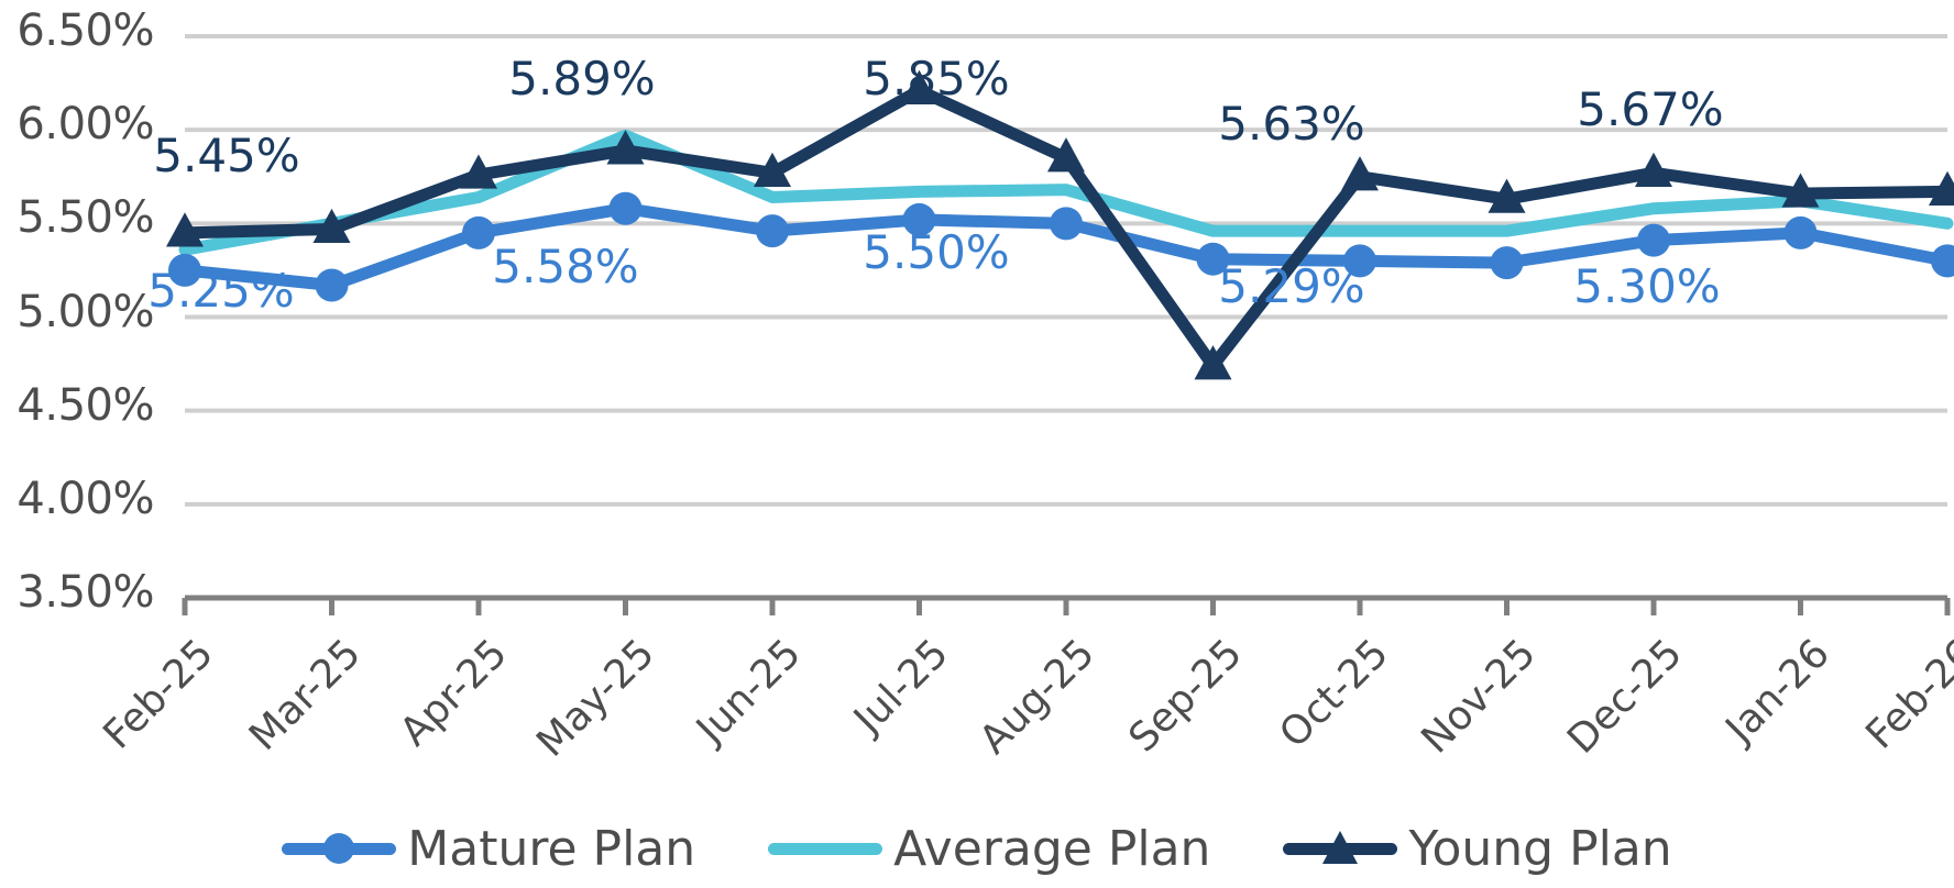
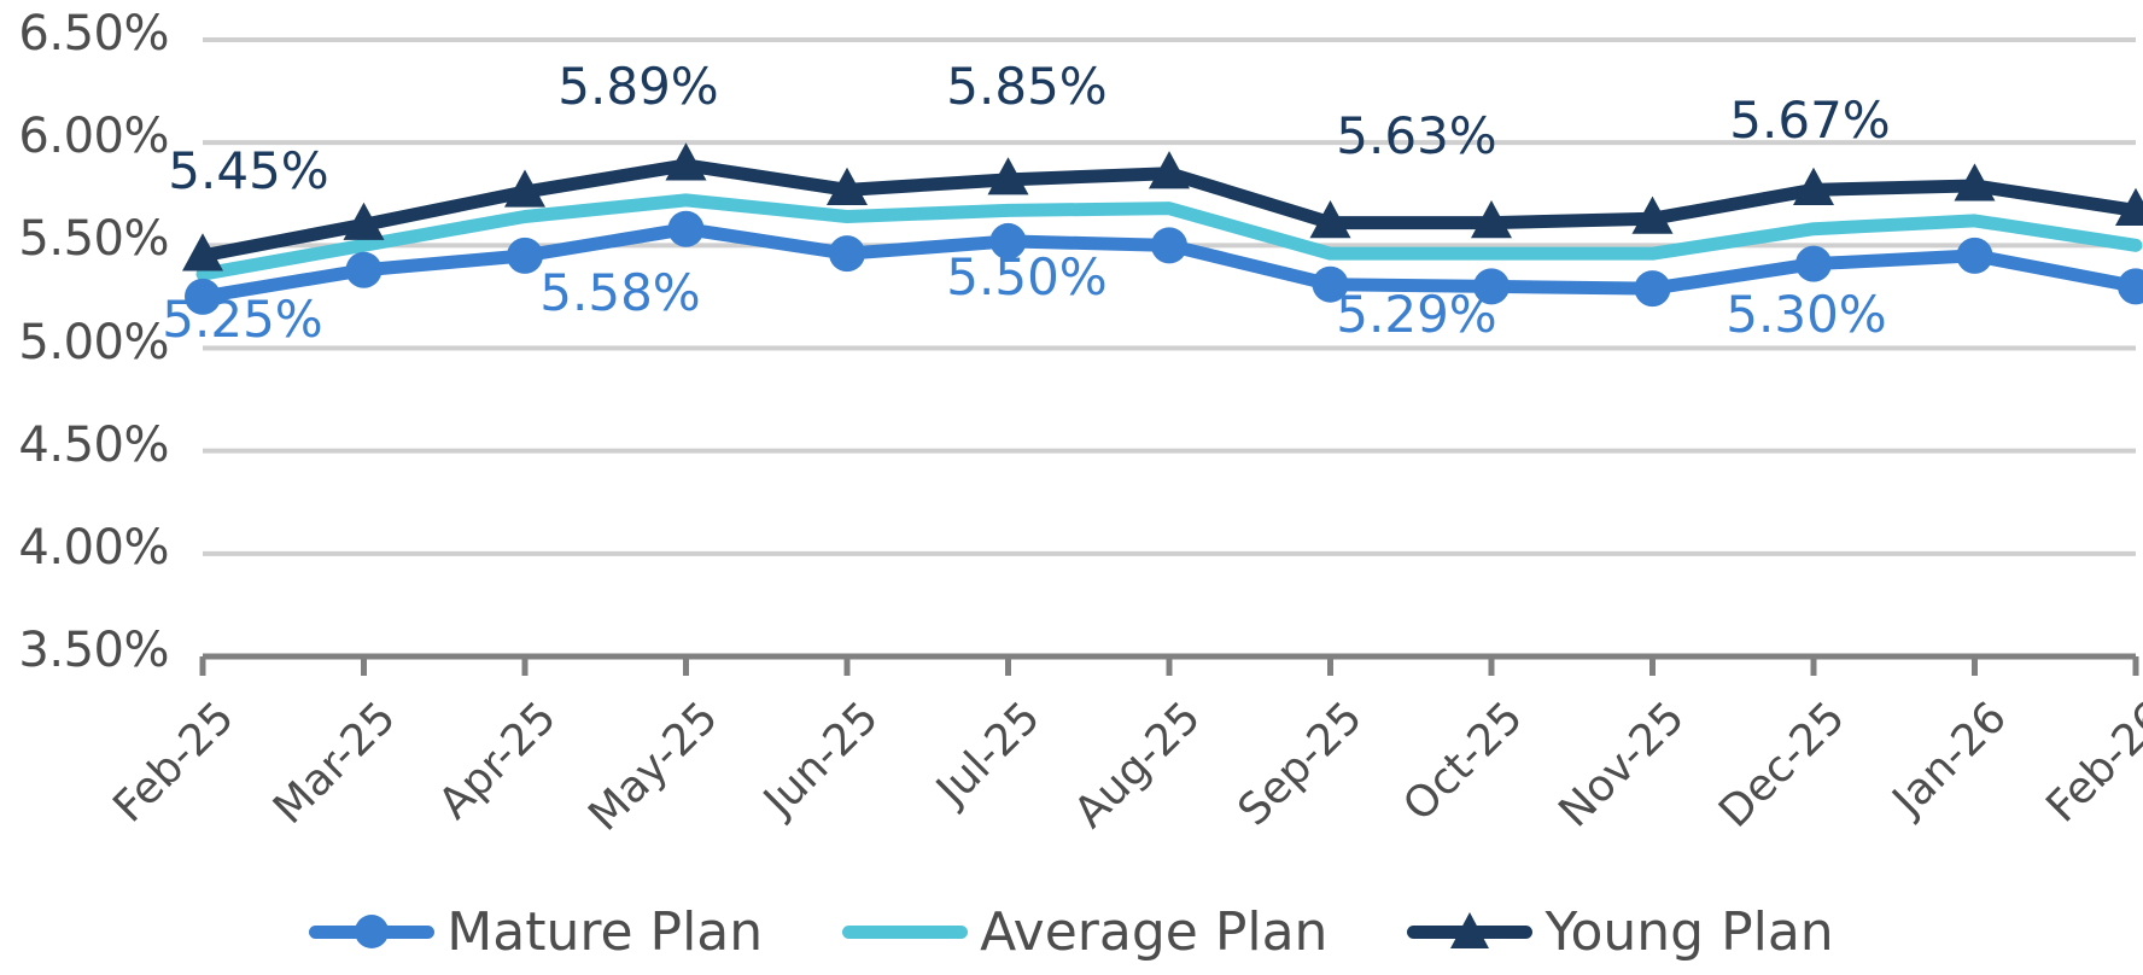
Mature Plan/Mar-25: 5.17% -> 5.38%
Young Plan/Mar-25: 5.47% -> 5.60%
Average Plan/May-25: 5.97% -> 5.72%
Young Plan/Jul-25: 6.21% -> 5.82%
Young Plan/Sep-25: 4.74% -> 5.61%
Young Plan/Oct-25: 5.75% -> 5.61%
Young Plan/Jan-26: 5.66% -> 5.79%
